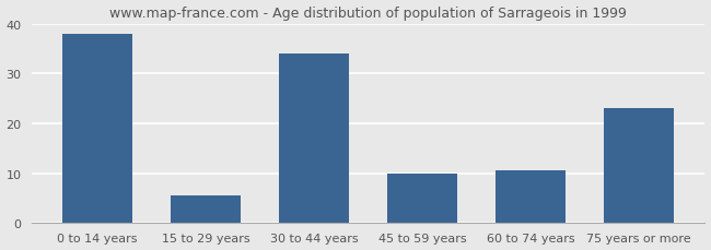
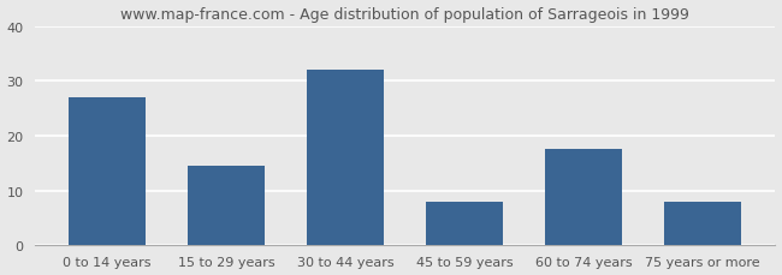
0 to 14 years: 38.0 -> 27.0
15 to 29 years: 5.5 -> 14.5
30 to 44 years: 34.0 -> 32.0
45 to 59 years: 10.0 -> 8.0
60 to 74 years: 10.5 -> 17.5
75 years or more: 23.0 -> 8.0
